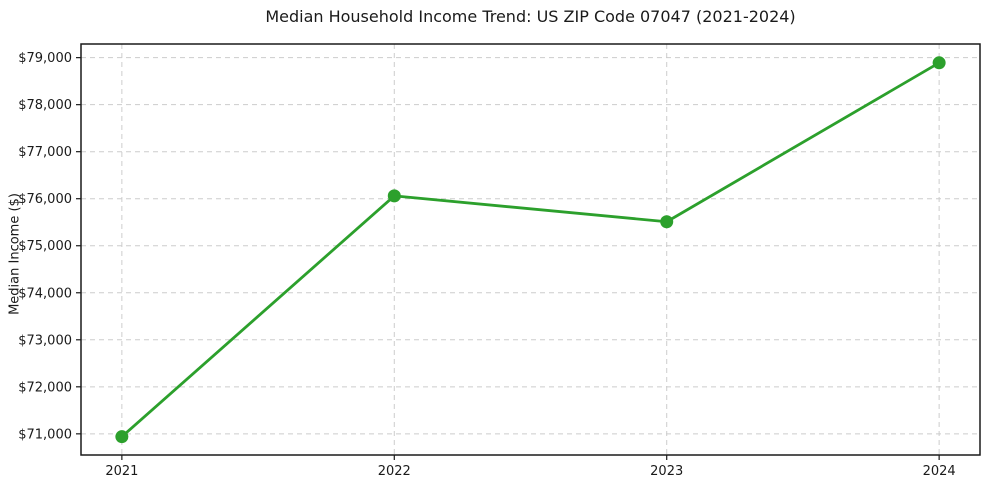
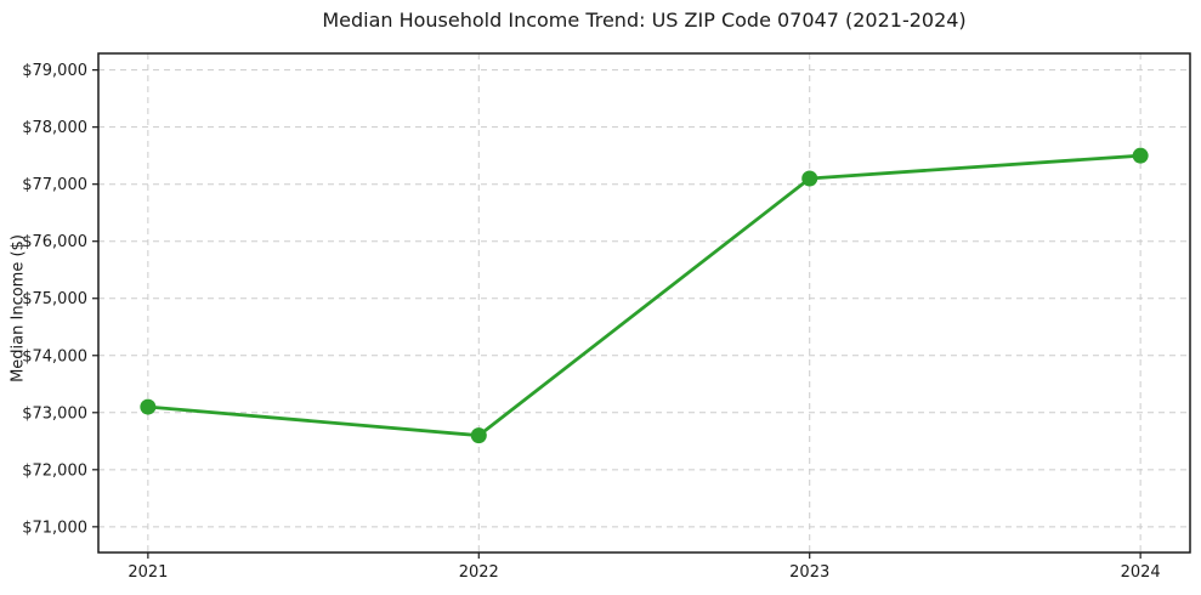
2021: $70900 -> $73100
2022: $76100 -> $72600
2023: $75500 -> $77100
2024: $78900 -> $77500
